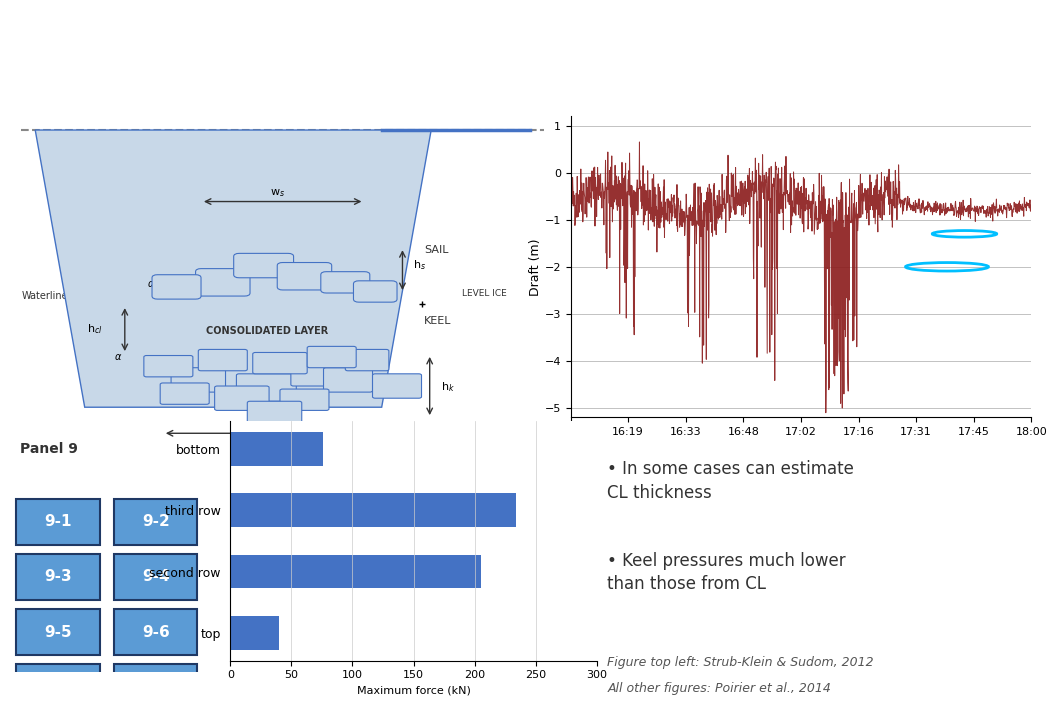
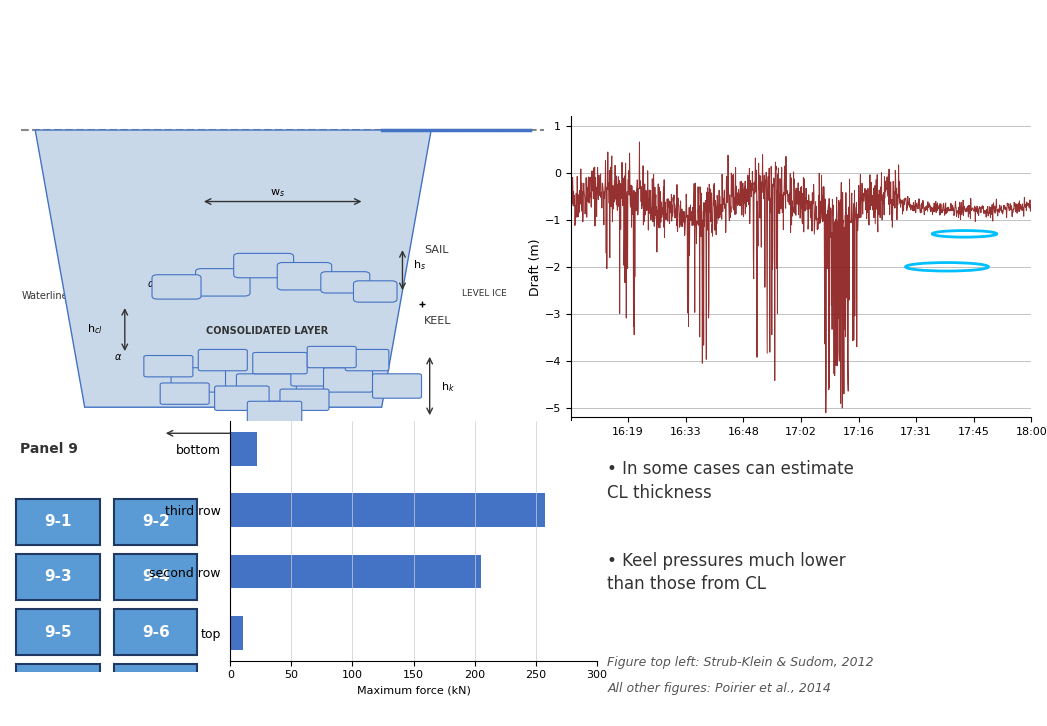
bottom: 76 -> 22
third row: 234 -> 258
top: 40 -> 10
